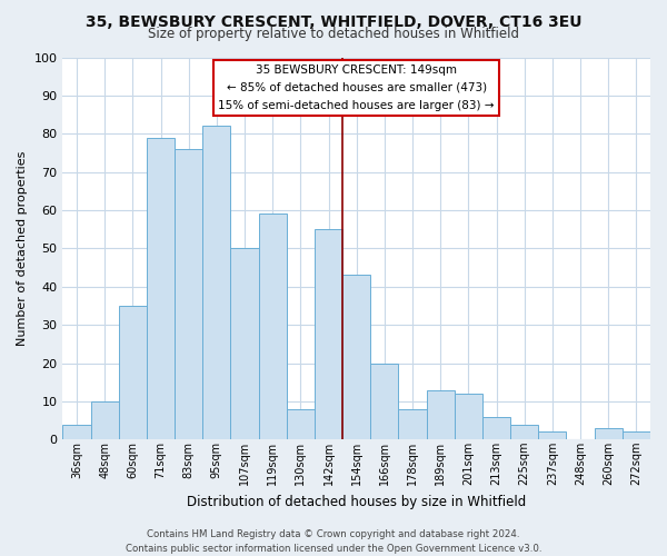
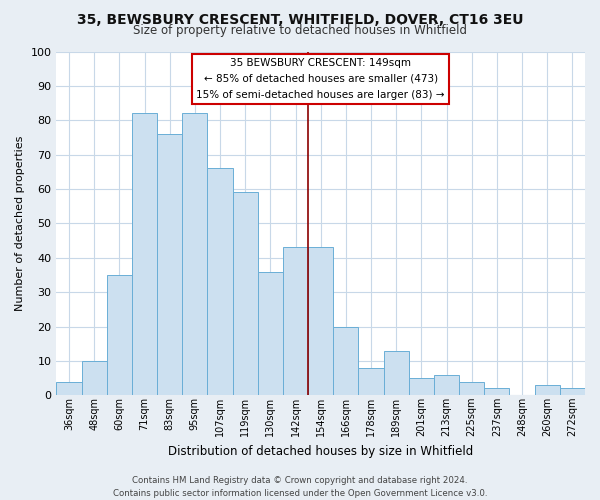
71sqm: 79 -> 82
107sqm: 50 -> 66
130sqm: 8 -> 36
142sqm: 55 -> 43
201sqm: 12 -> 5
